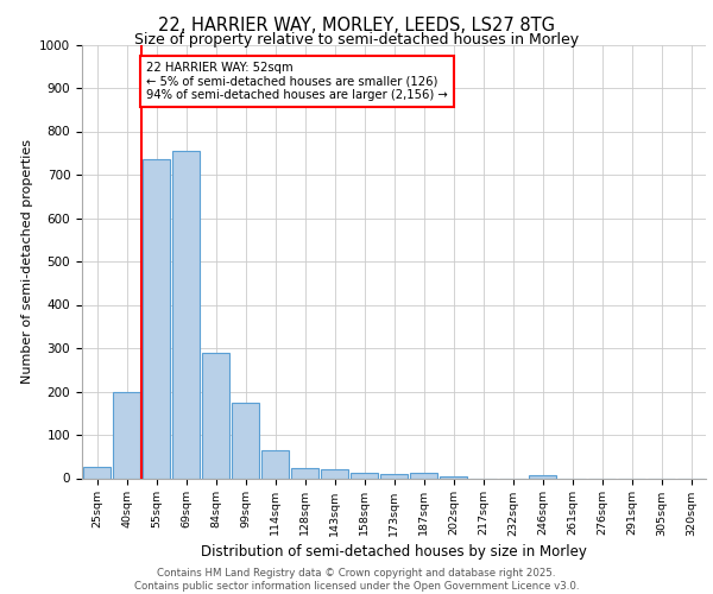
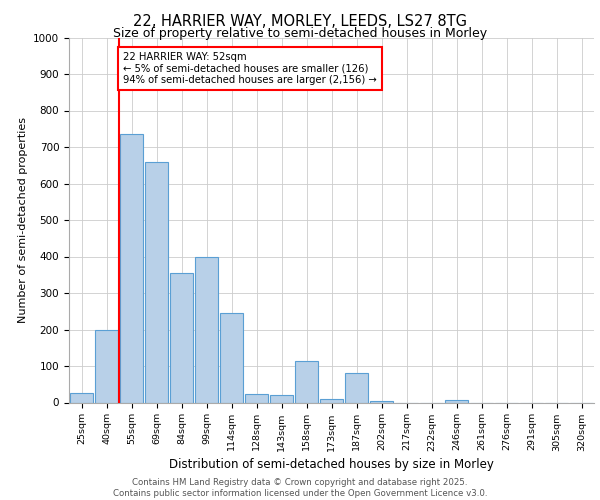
69sqm: 755 -> 660
84sqm: 290 -> 355
99sqm: 175 -> 400
114sqm: 65 -> 245
158sqm: 13 -> 115
187sqm: 12 -> 80
